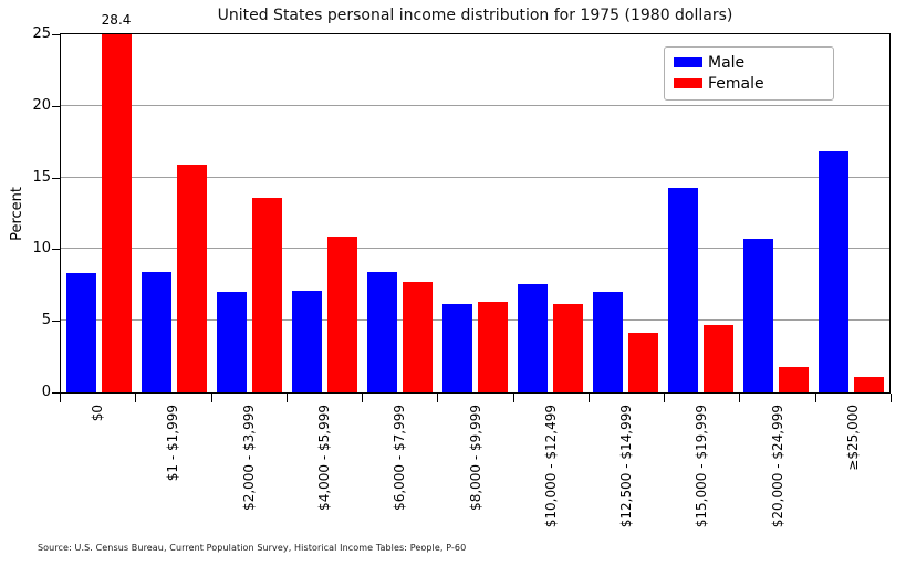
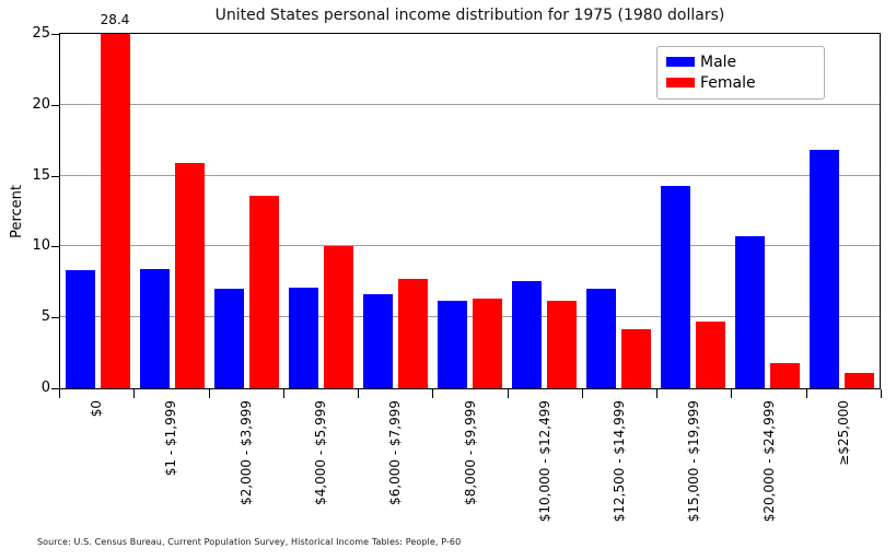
Female/$4,000 - $5,999: 10.9 -> 10.0
Male/$6,000 - $7,999: 8.4 -> 6.6
